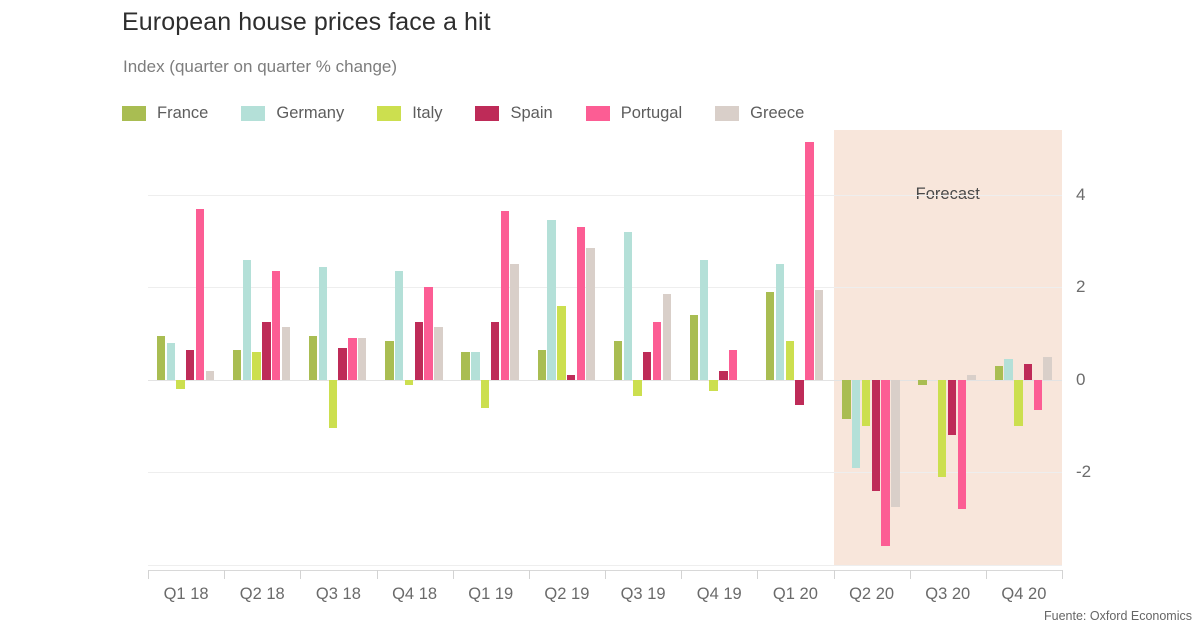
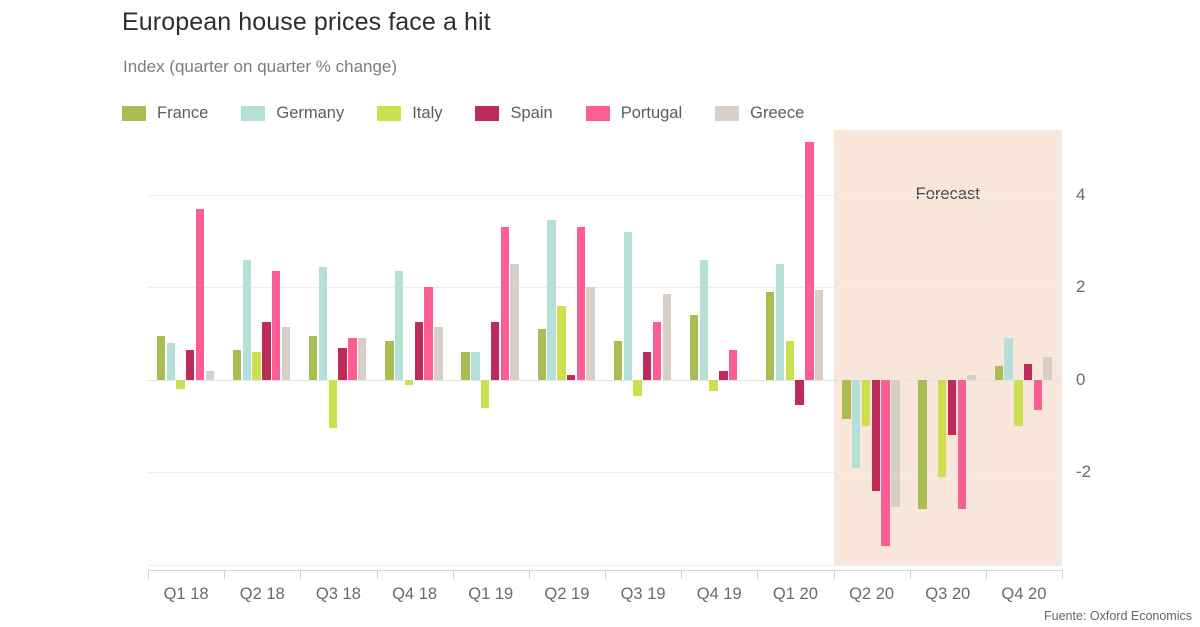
Portugal/Q1 19: 3.6 -> 3.3
France/Q2 19: 0.7 -> 1.1
Greece/Q2 19: 2.9 -> 2.0
France/Q3 20: -0.1 -> -2.8
Germany/Q4 20: 0.5 -> 0.9
